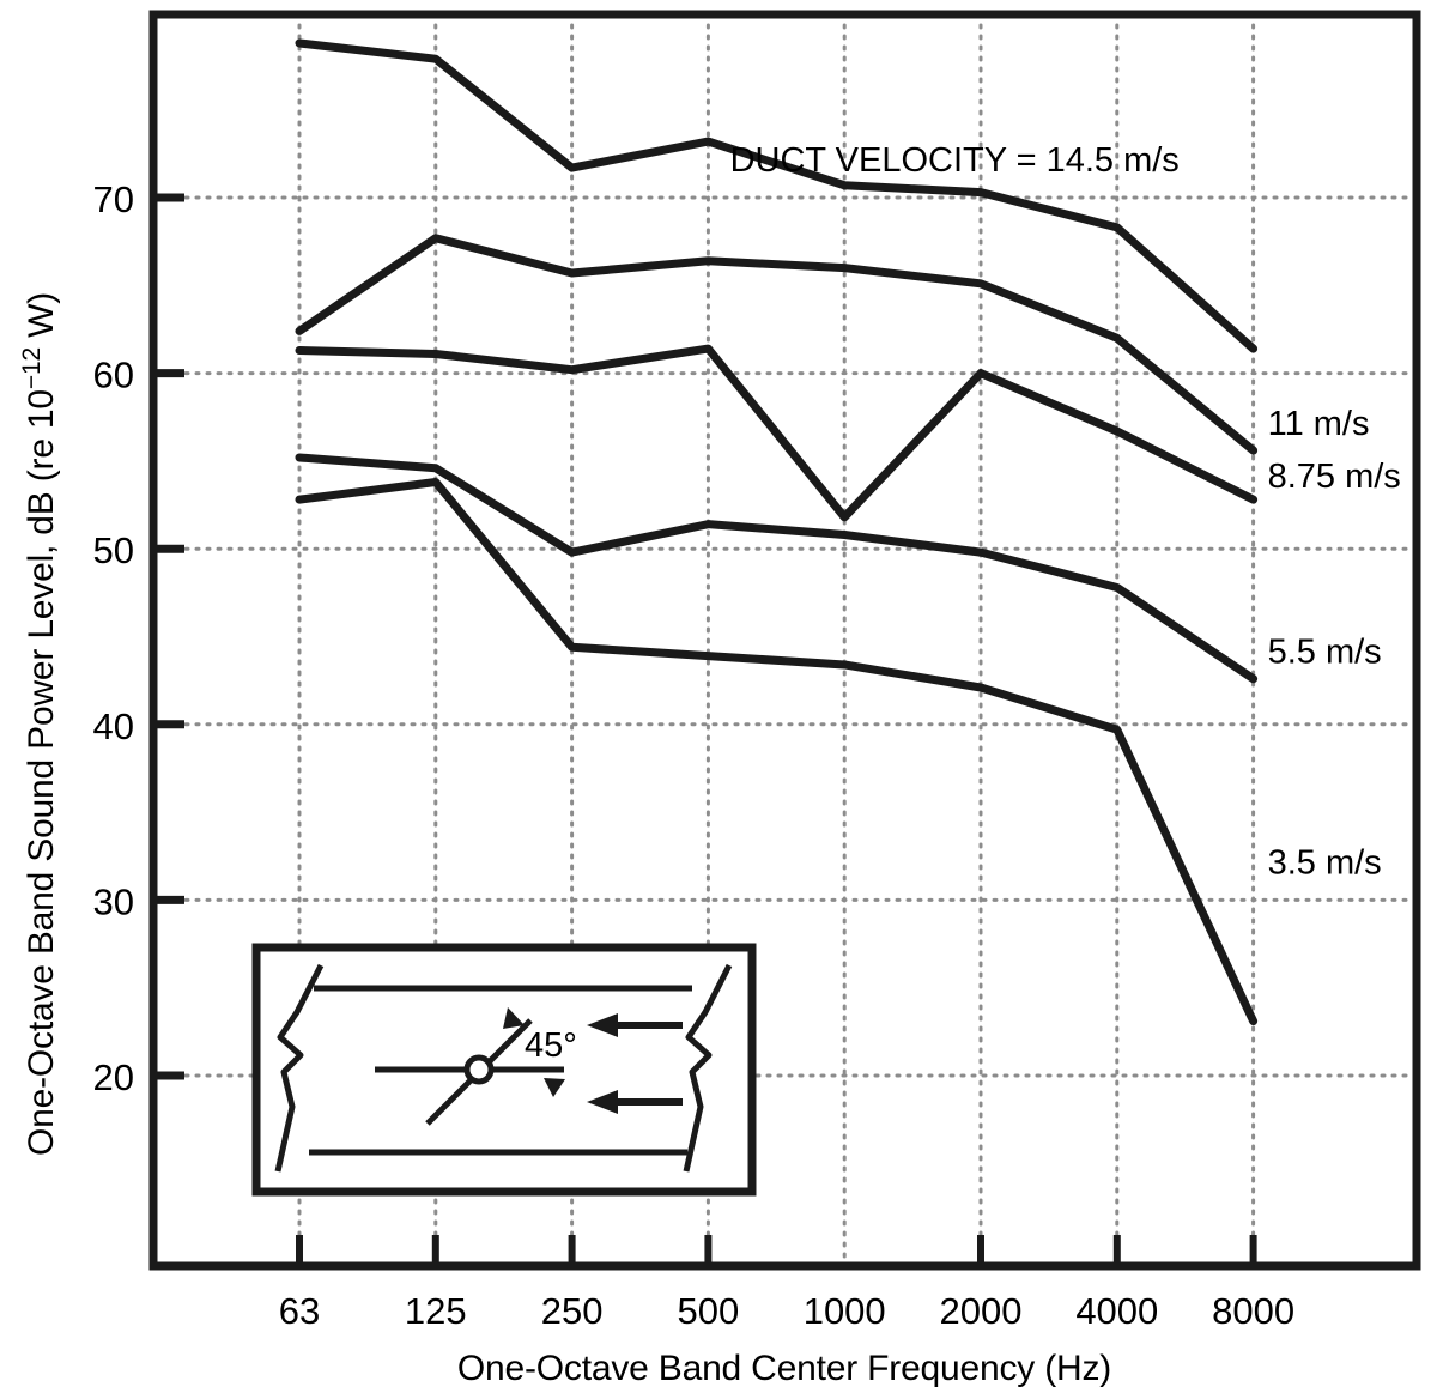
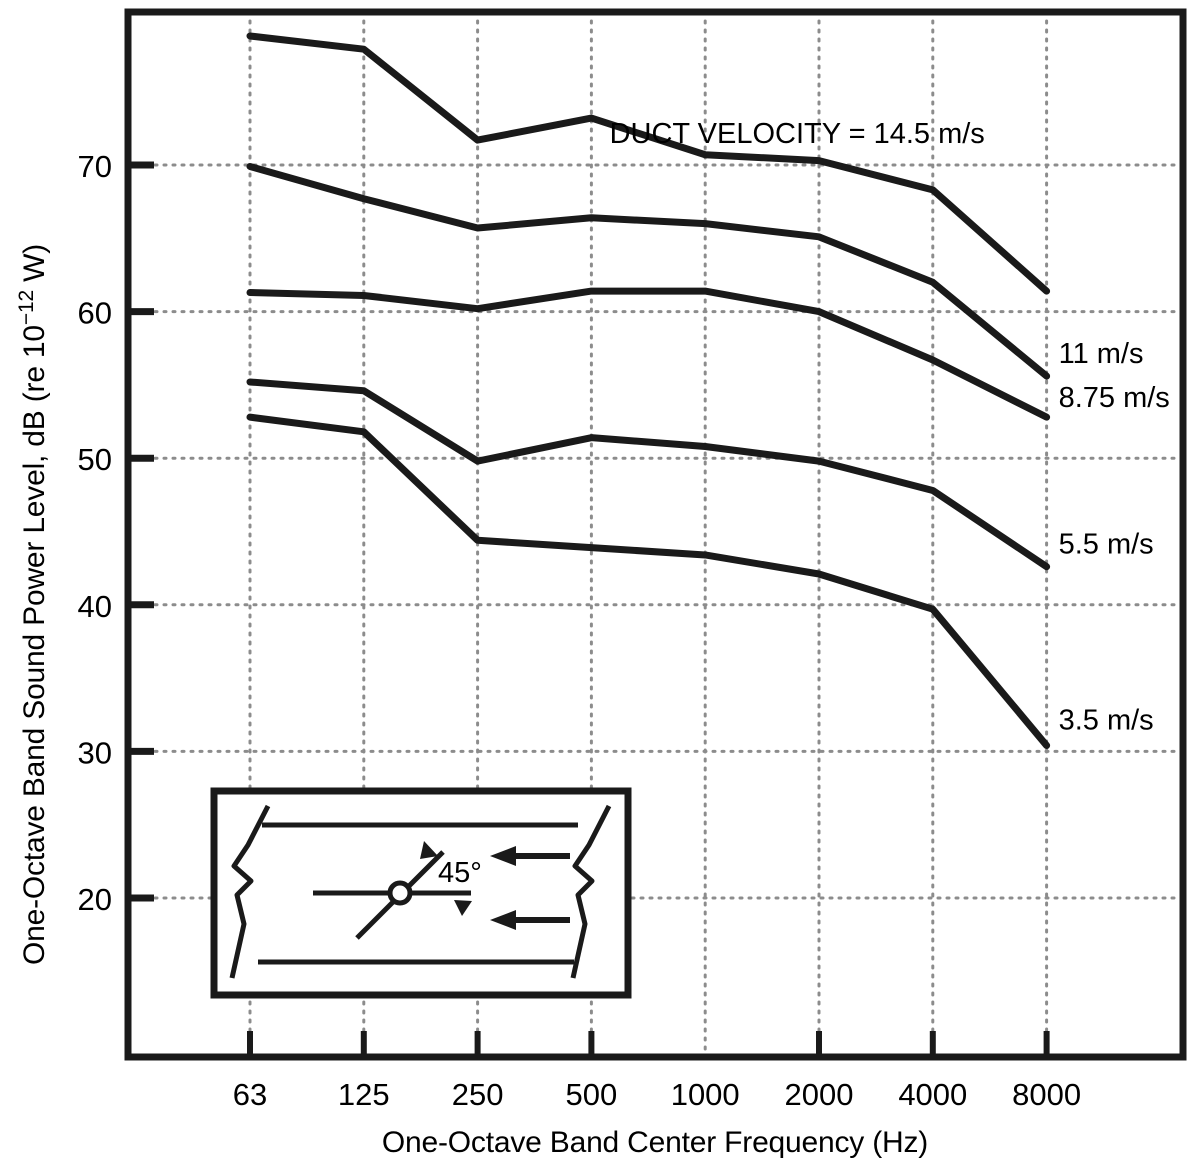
11 m/s/63: 62.4 -> 69.9
3.5 m/s/125: 53.8 -> 51.8
8.75 m/s/1000: 51.8 -> 61.4
3.5 m/s/8000: 23.1 -> 30.4
